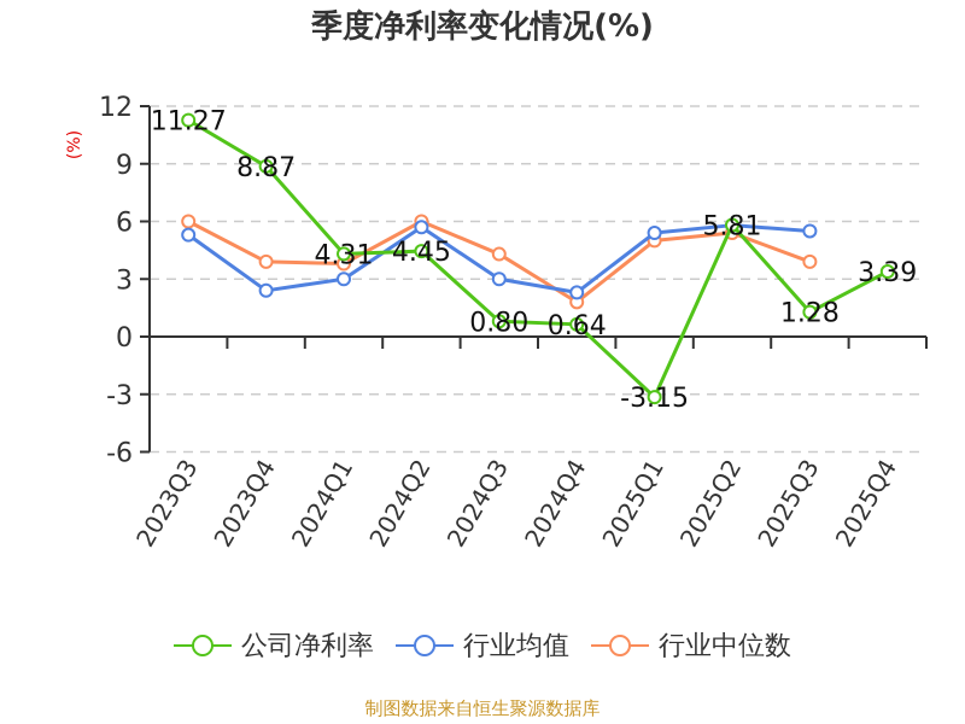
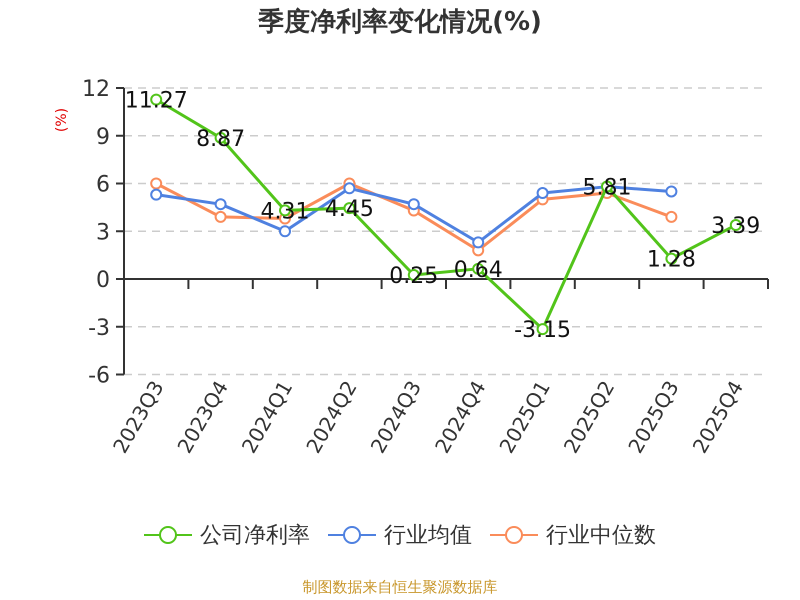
行业均值/2023Q4: 2.4 -> 4.7
公司净利率/2024Q3: 0.80 -> 0.25
行业均值/2024Q3: 3.0 -> 4.7
